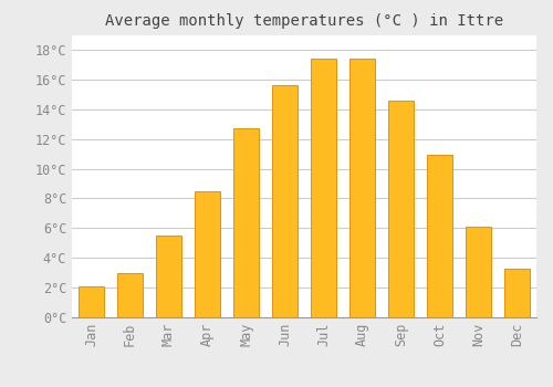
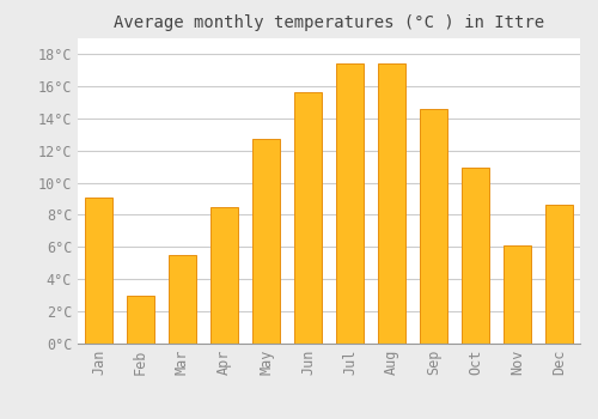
Jan: 2.1°C -> 9.1°C
Dec: 3.3°C -> 8.6°C
